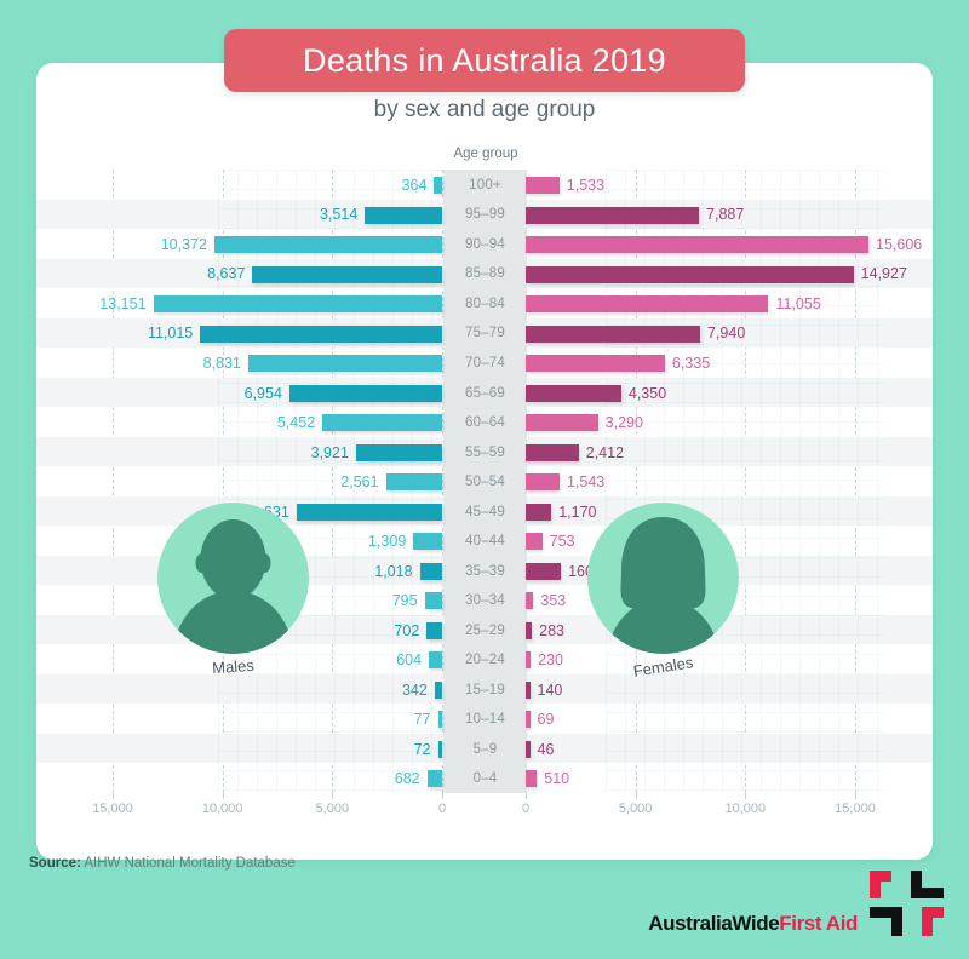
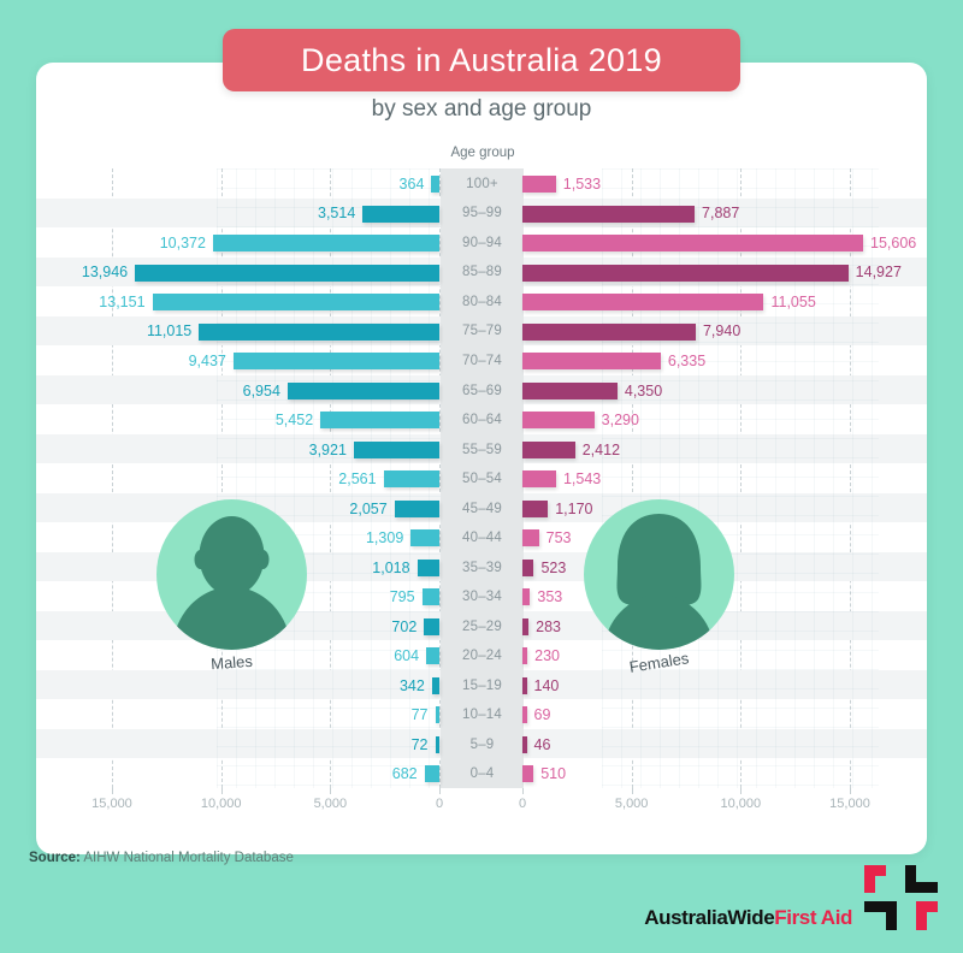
Males/85–89: 8,637 -> 13,946
Males/70–74: 8,831 -> 9,437
Males/45–49: 6,631 -> 2,057
Females/35–39: 1603 -> 523
